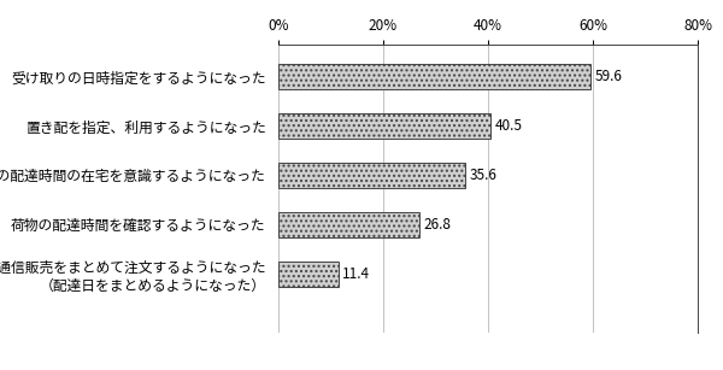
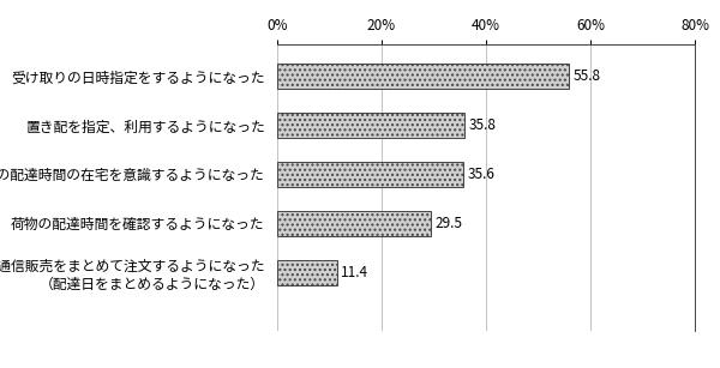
受け取りの日時指定をするようになった: 59.6 -> 55.8
置き配を指定、利用するようになった: 40.5 -> 35.8
荷物の配達時間を確認するようになった: 26.8 -> 29.5
